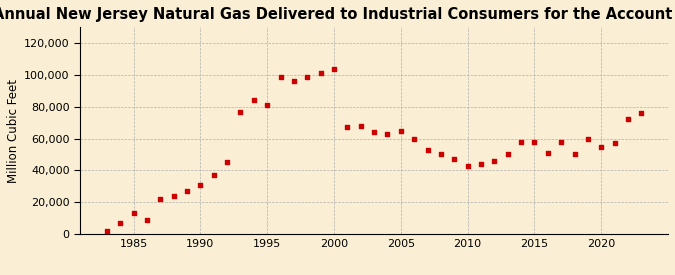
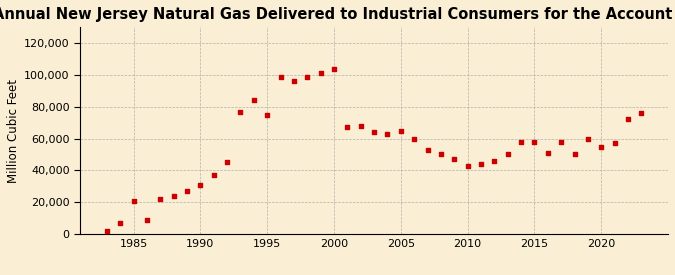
1985: 13,000 -> 21,000
1995: 81,000 -> 75,000
